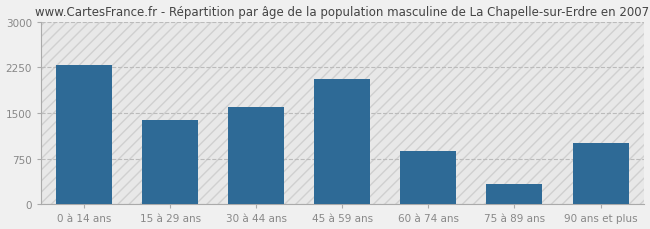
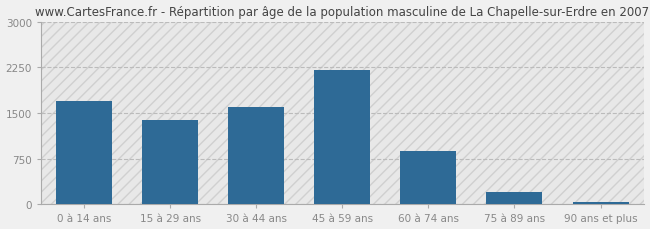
0 à 14 ans: 2280 -> 1700
45 à 59 ans: 2060 -> 2200
75 à 89 ans: 340 -> 210
90 ans et plus: 1000 -> 40
